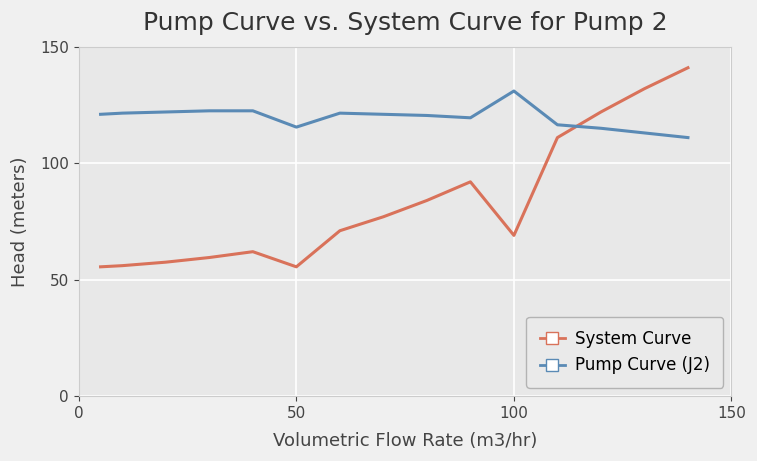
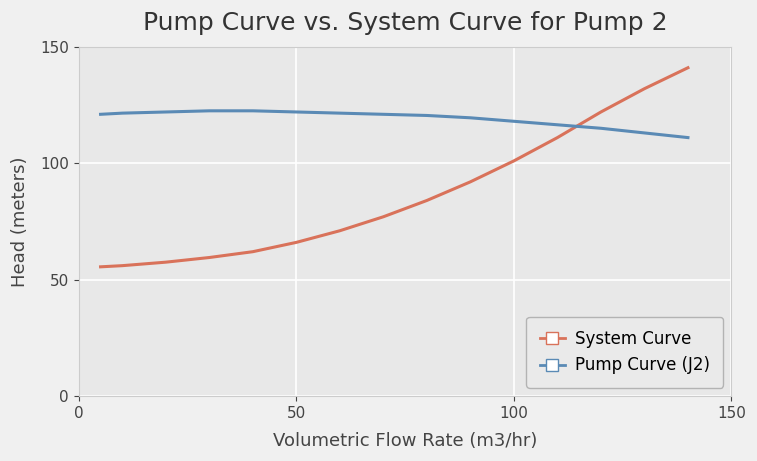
System Curve/50: 55.5 -> 66.0
Pump Curve (J2)/50: 115.5 -> 122.0
System Curve/100: 69.0 -> 101.0
Pump Curve (J2)/100: 131.0 -> 118.0
